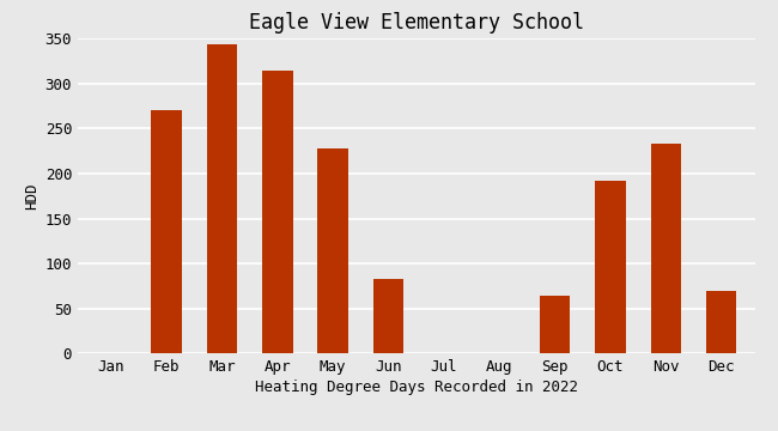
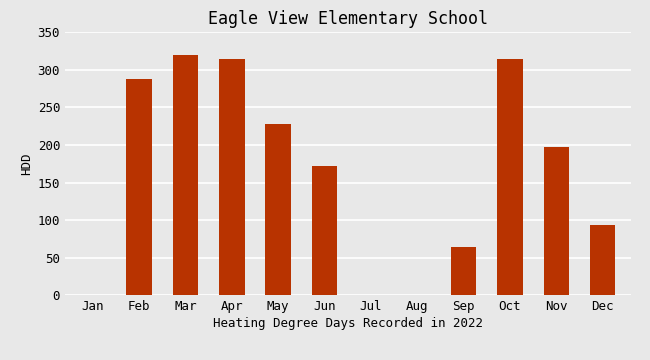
Feb: 270 -> 288
Mar: 344 -> 320
Jun: 83 -> 172
Oct: 192 -> 314
Nov: 233 -> 198
Dec: 70 -> 94
